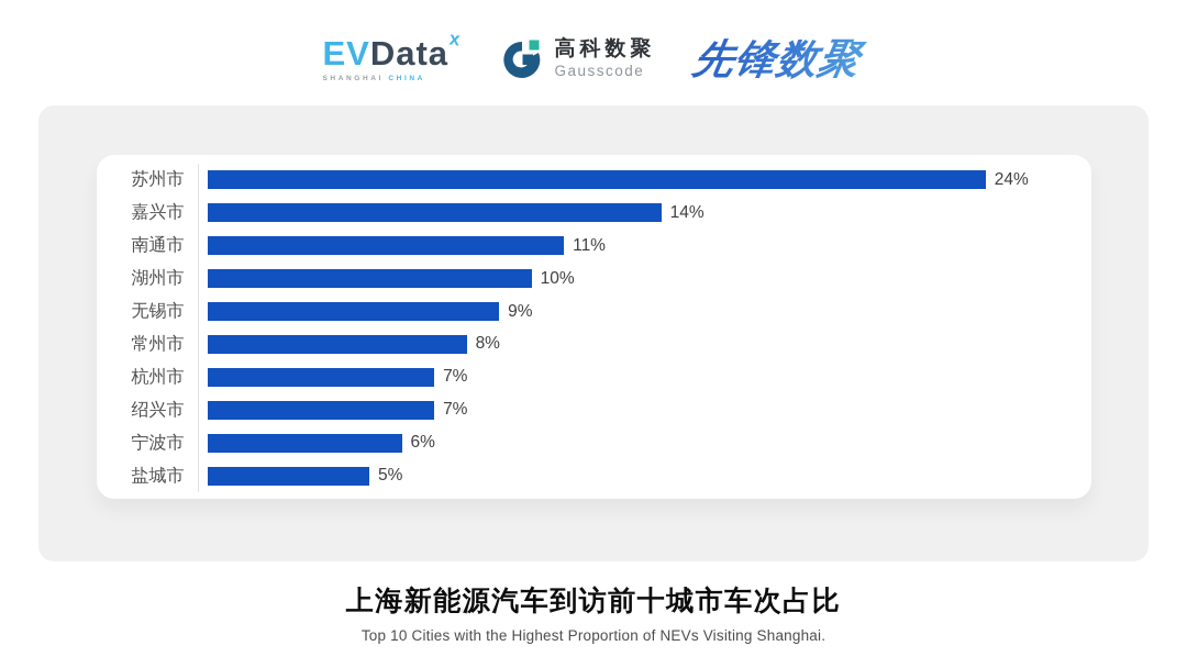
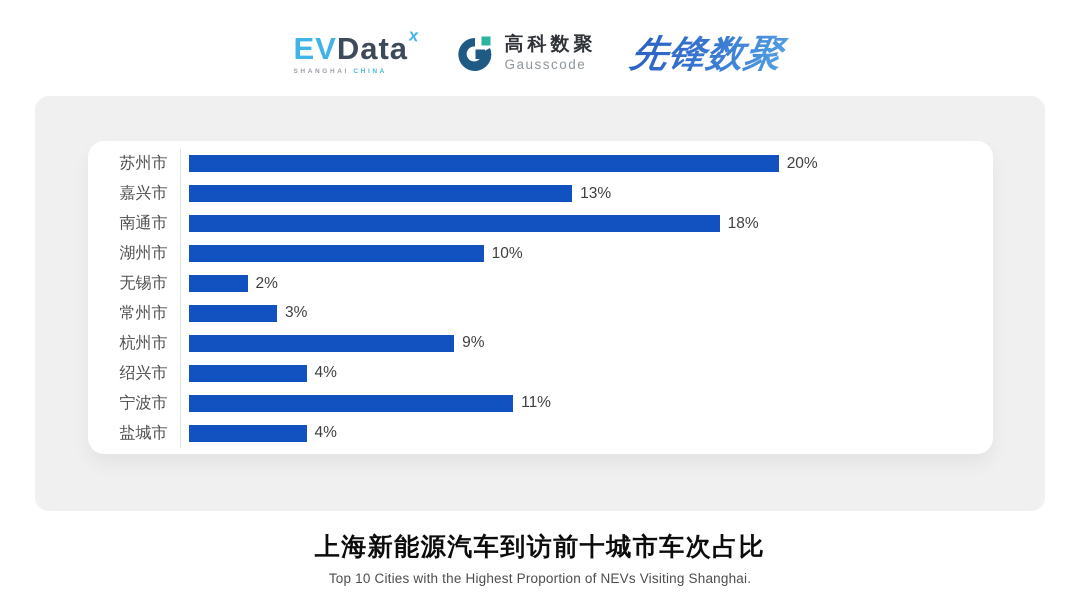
苏州市: 24% -> 20%
嘉兴市: 14% -> 13%
南通市: 11% -> 18%
无锡市: 9% -> 2%
常州市: 8% -> 3%
杭州市: 7% -> 9%
绍兴市: 7% -> 4%
宁波市: 6% -> 11%
盐城市: 5% -> 4%
